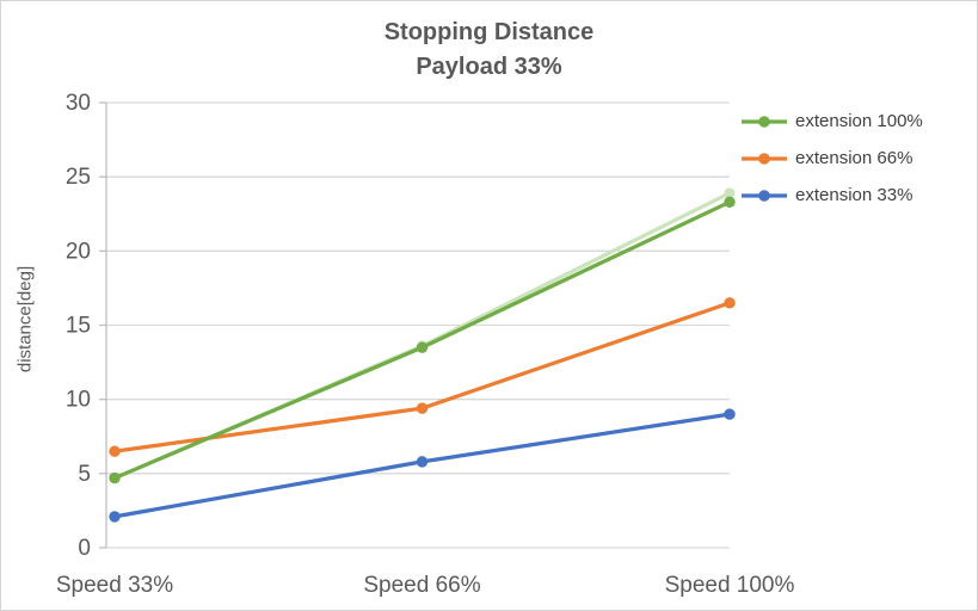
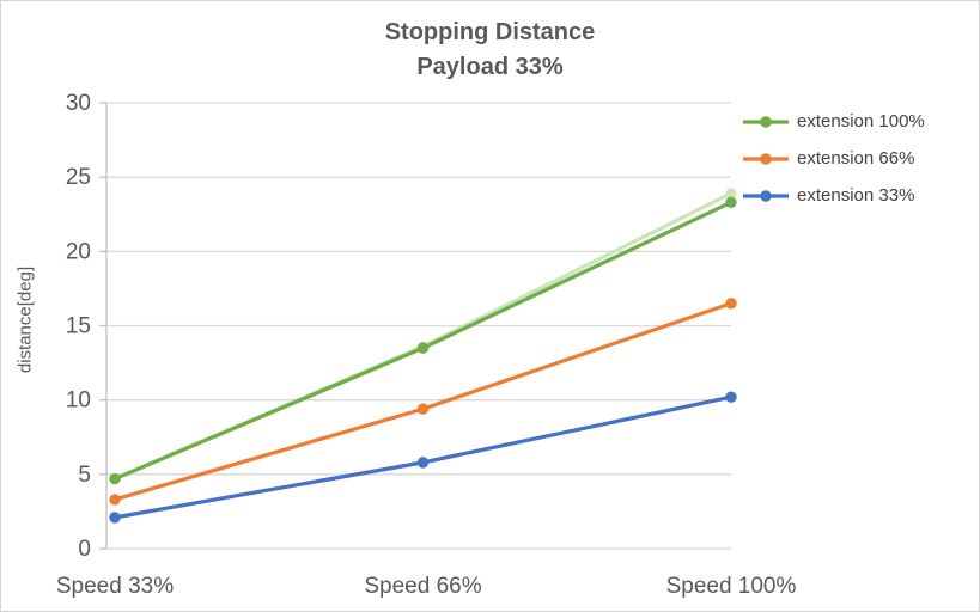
extension 66%/Speed 33%: 6.5 -> 3.3
extension 33%/Speed 100%: 9.0 -> 10.2
